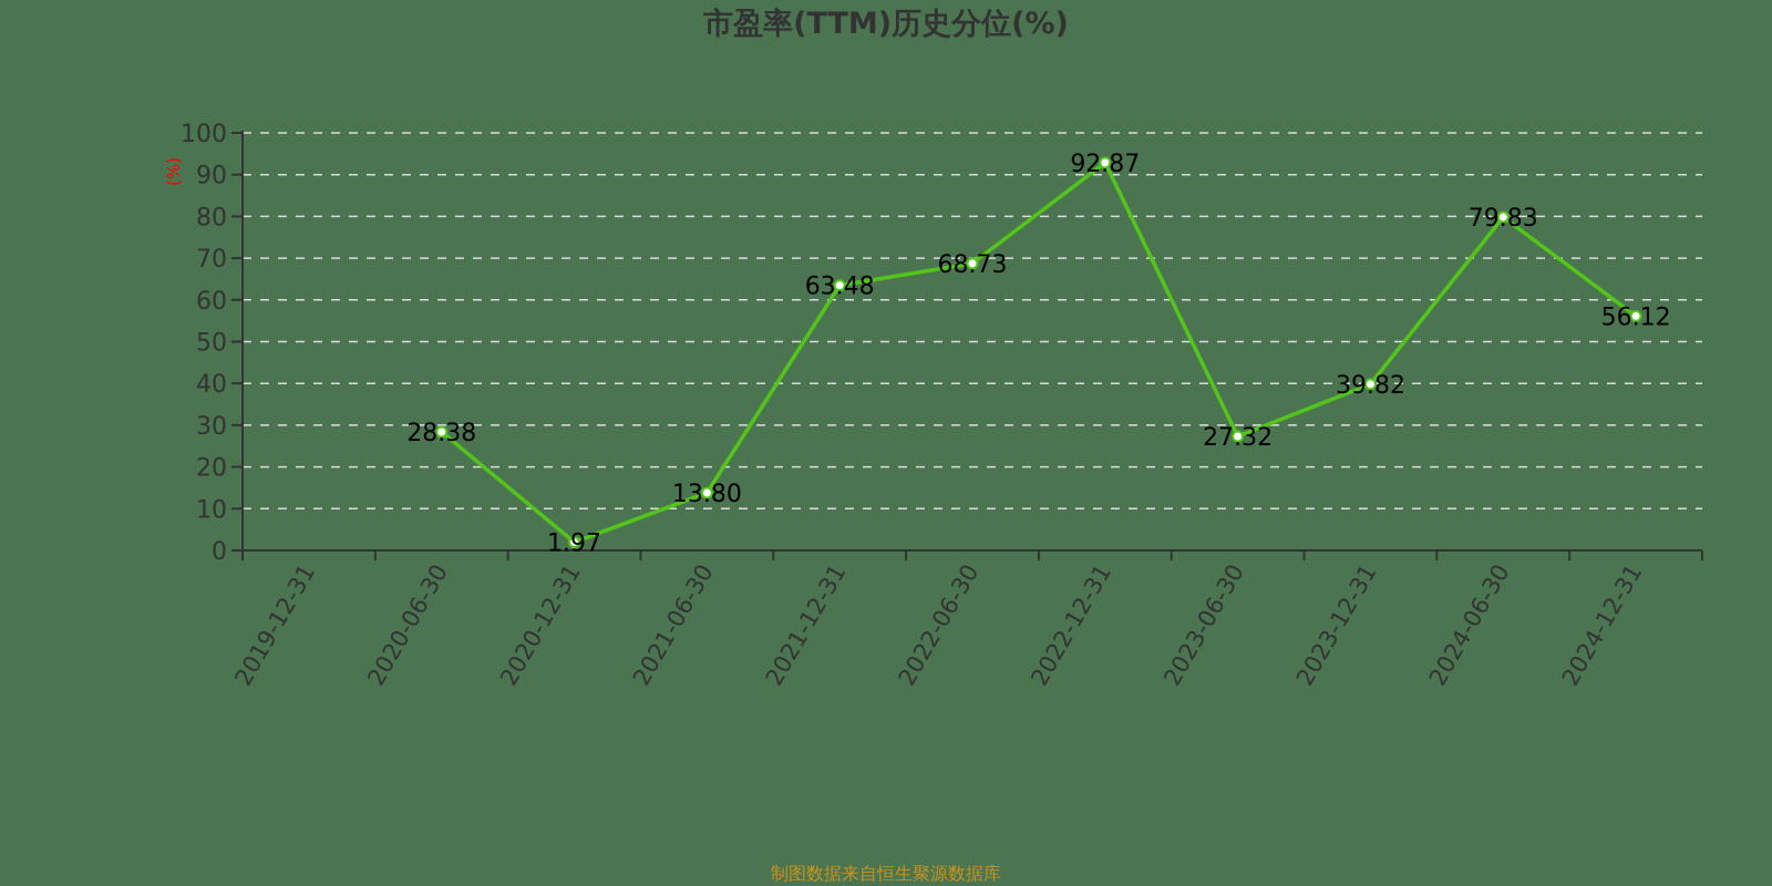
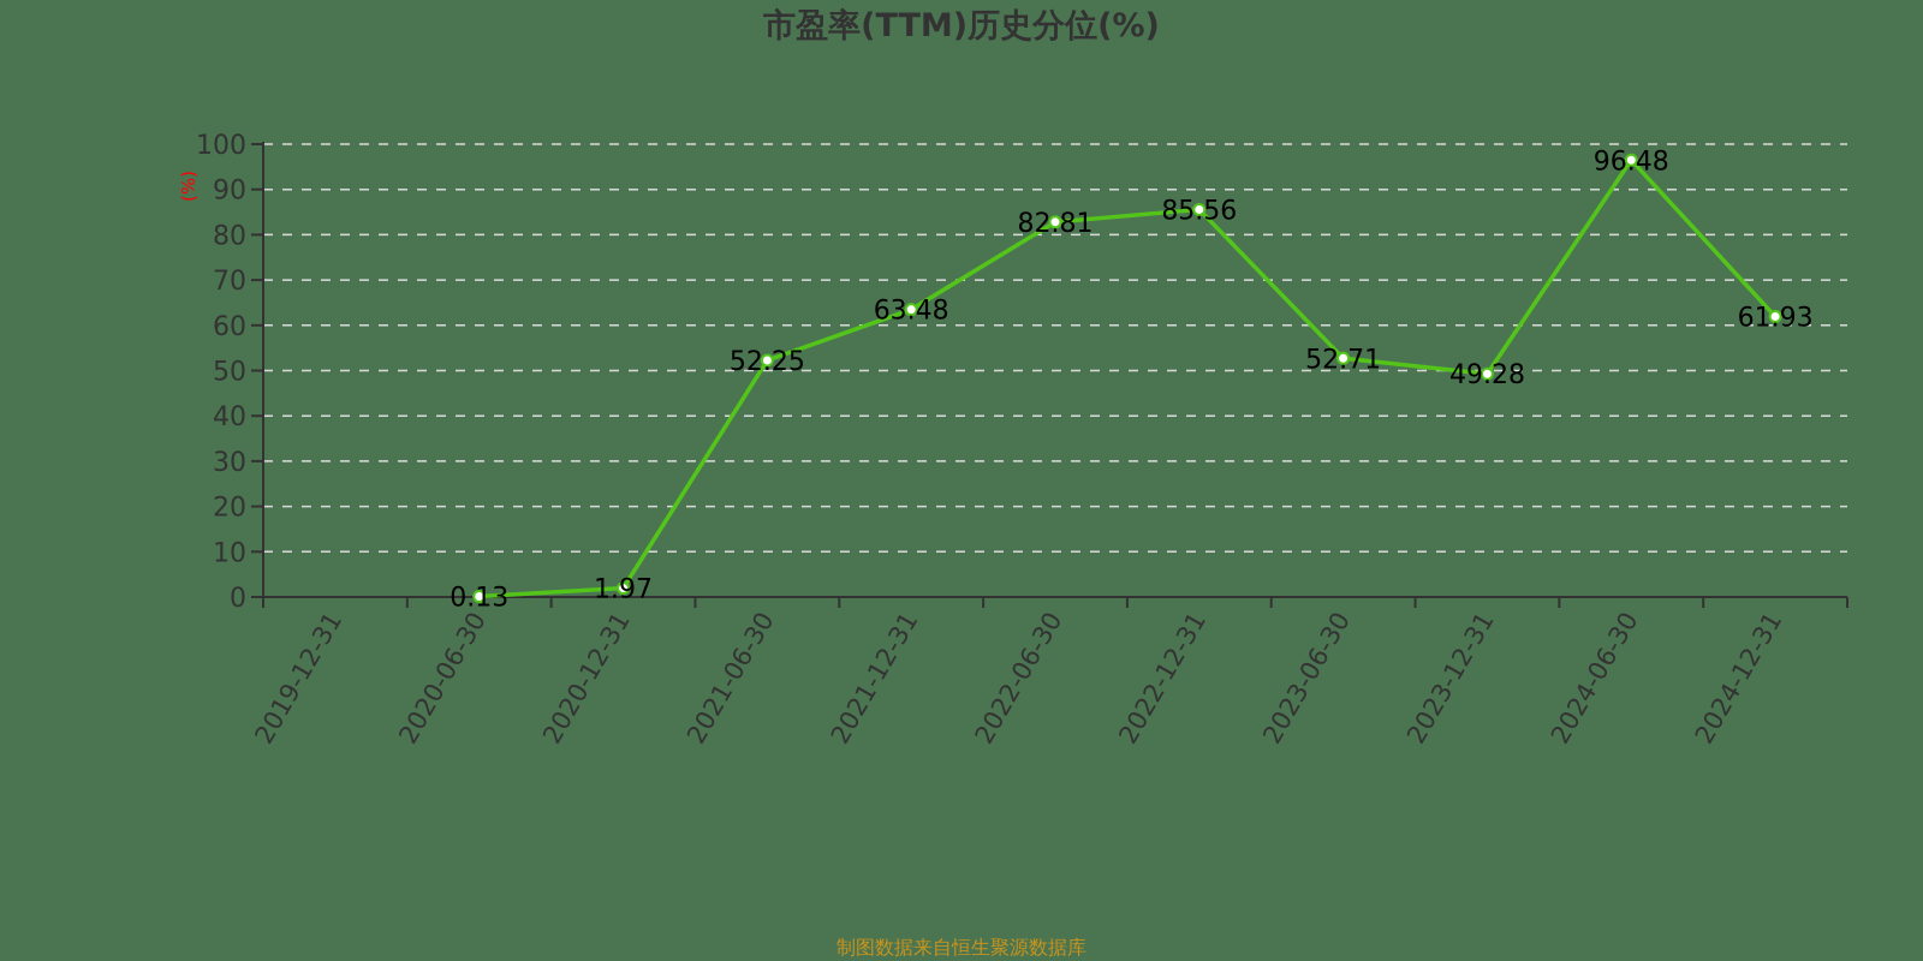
2020-06-30: 28.38 -> 0.13
2021-06-30: 13.80 -> 52.25
2022-06-30: 68.73 -> 82.81
2022-12-31: 92.87 -> 85.56
2023-06-30: 27.32 -> 52.71
2023-12-31: 39.82 -> 49.28
2024-06-30: 79.83 -> 96.48
2024-12-31: 56.12 -> 61.93
